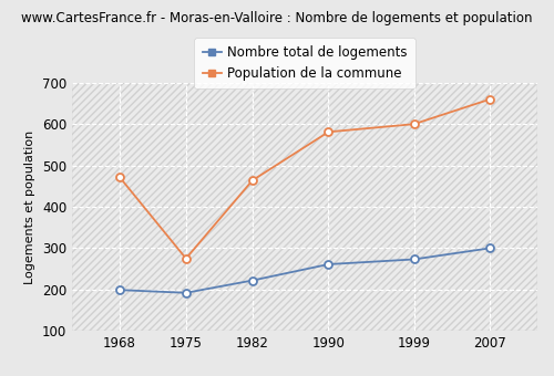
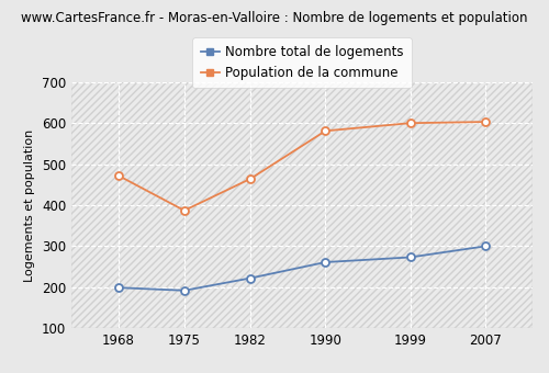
Population de la commune/1975: 275 -> 387
Population de la commune/2007: 660 -> 603
